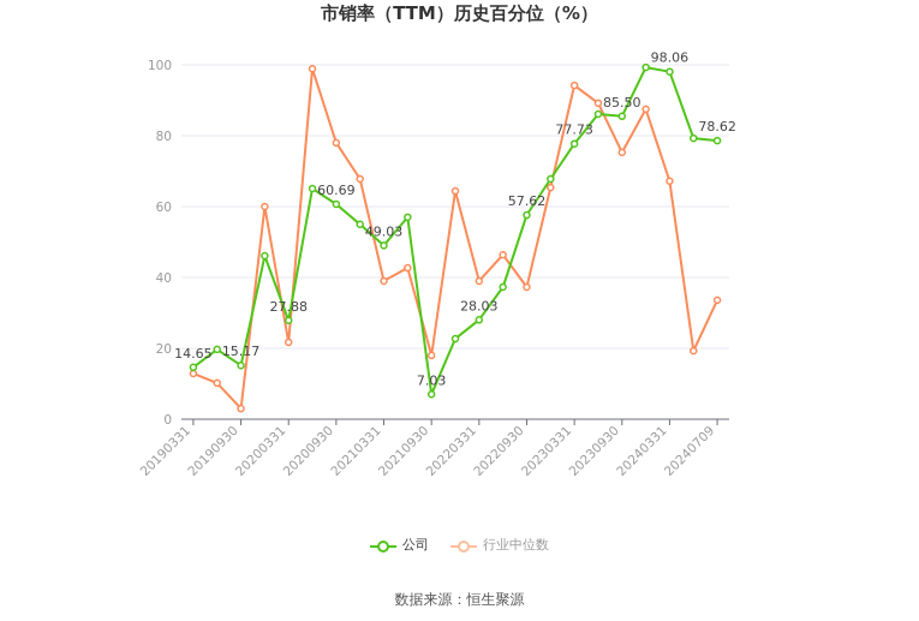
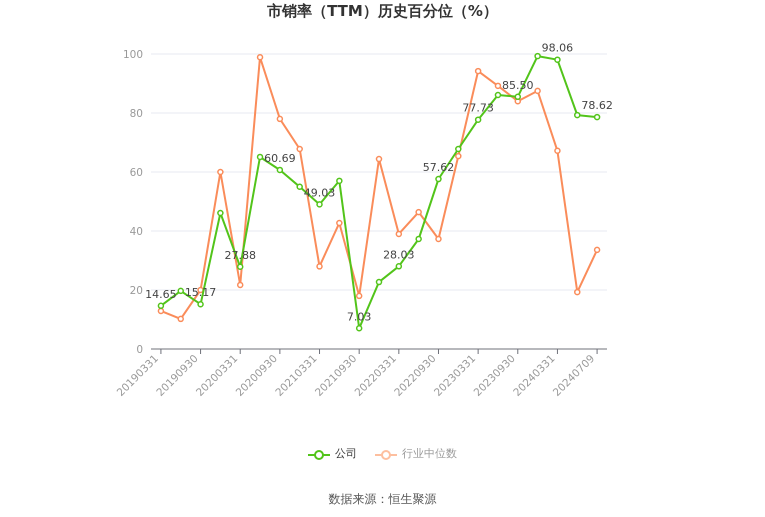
行业中位数/20190930: 3 -> 20
行业中位数/20210331: 39 -> 28
行业中位数/20230930: 75 -> 84
